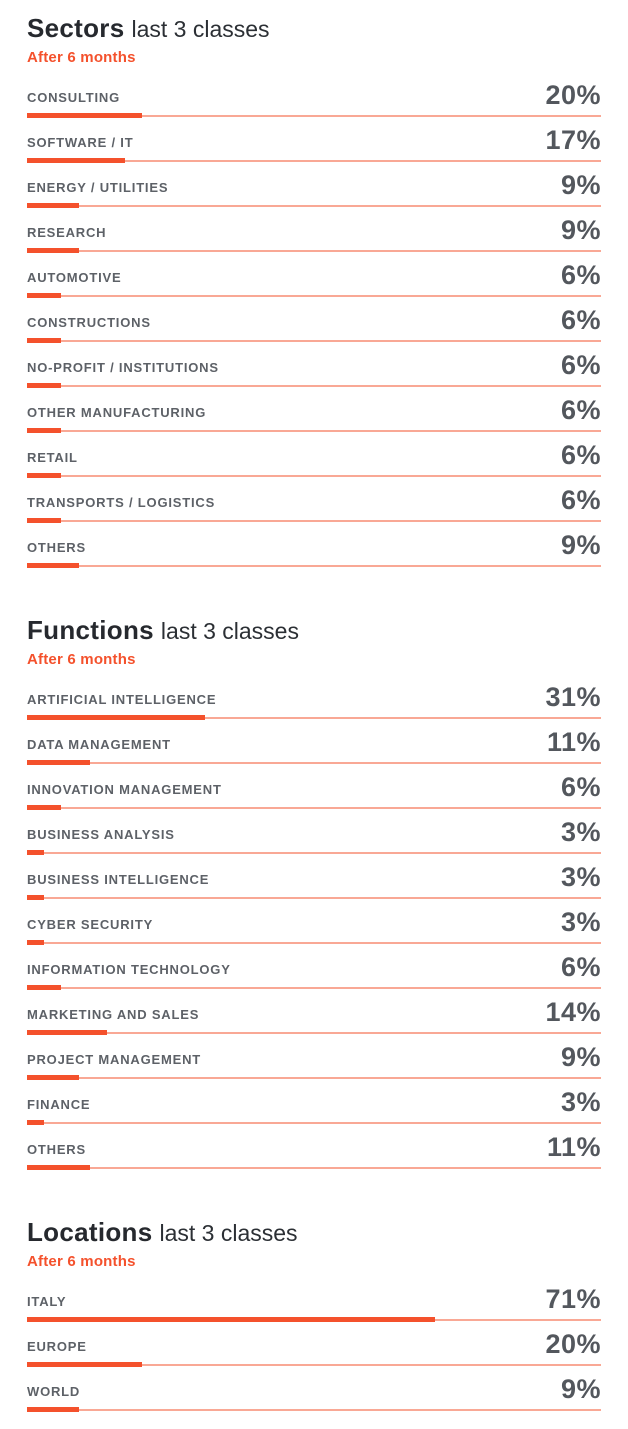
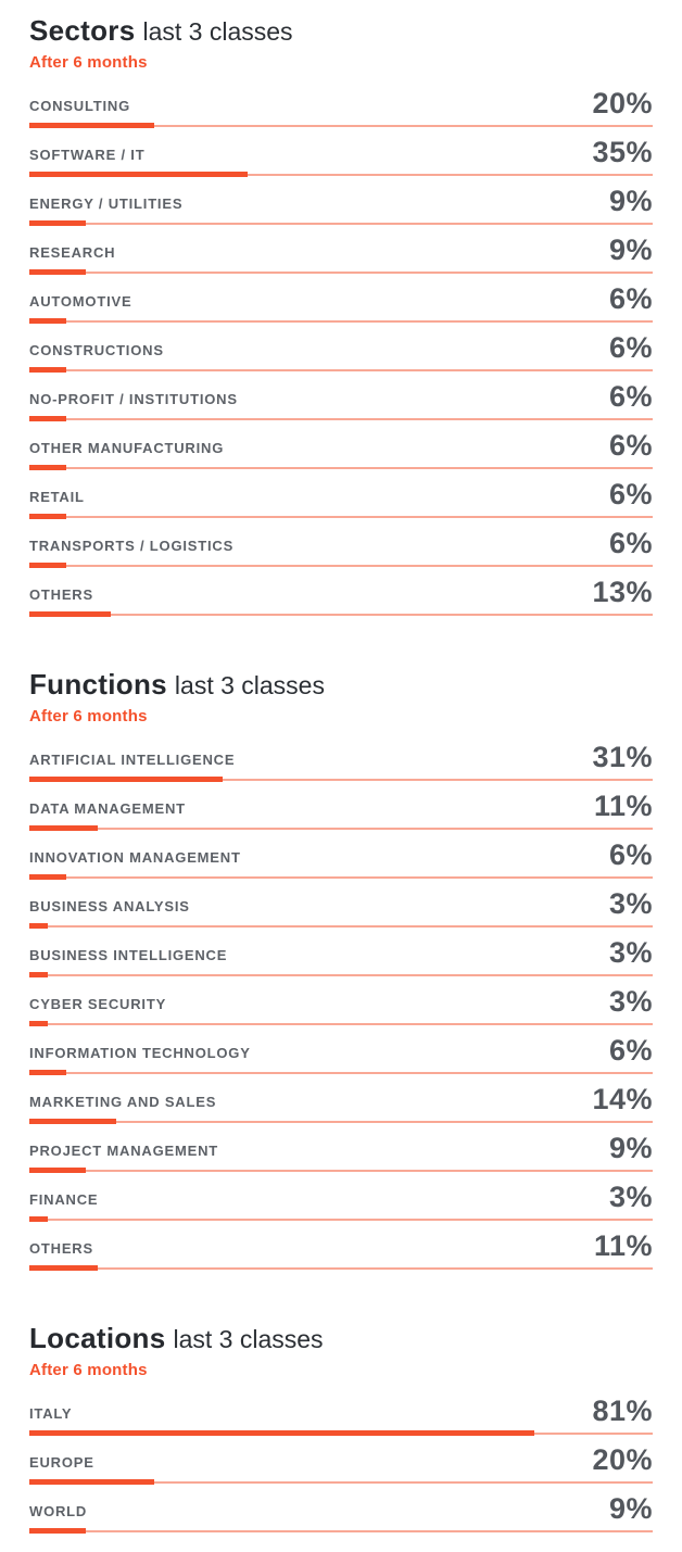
Sectors/SOFTWARE / IT: 17% -> 35%
Sectors/OTHERS: 9% -> 13%
Locations/ITALY: 71% -> 81%
